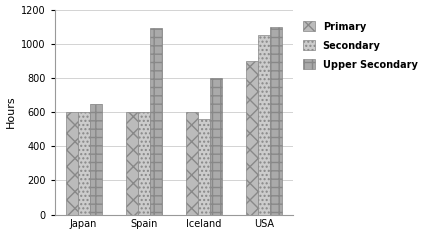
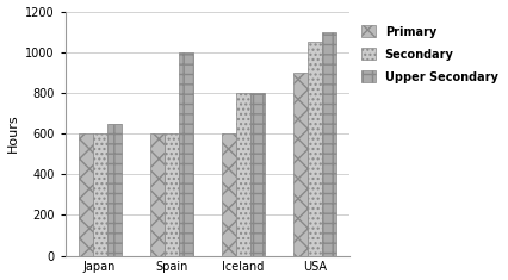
Upper Secondary/Spain: 1090 -> 1000
Secondary/Iceland: 560 -> 800
